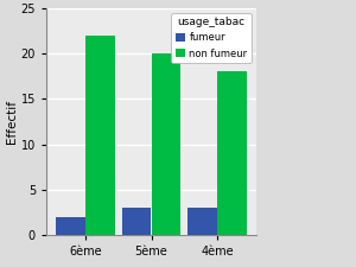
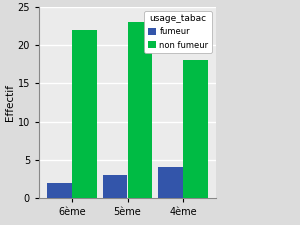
non fumeur/5ème: 20 -> 23
fumeur/4ème: 3 -> 4
